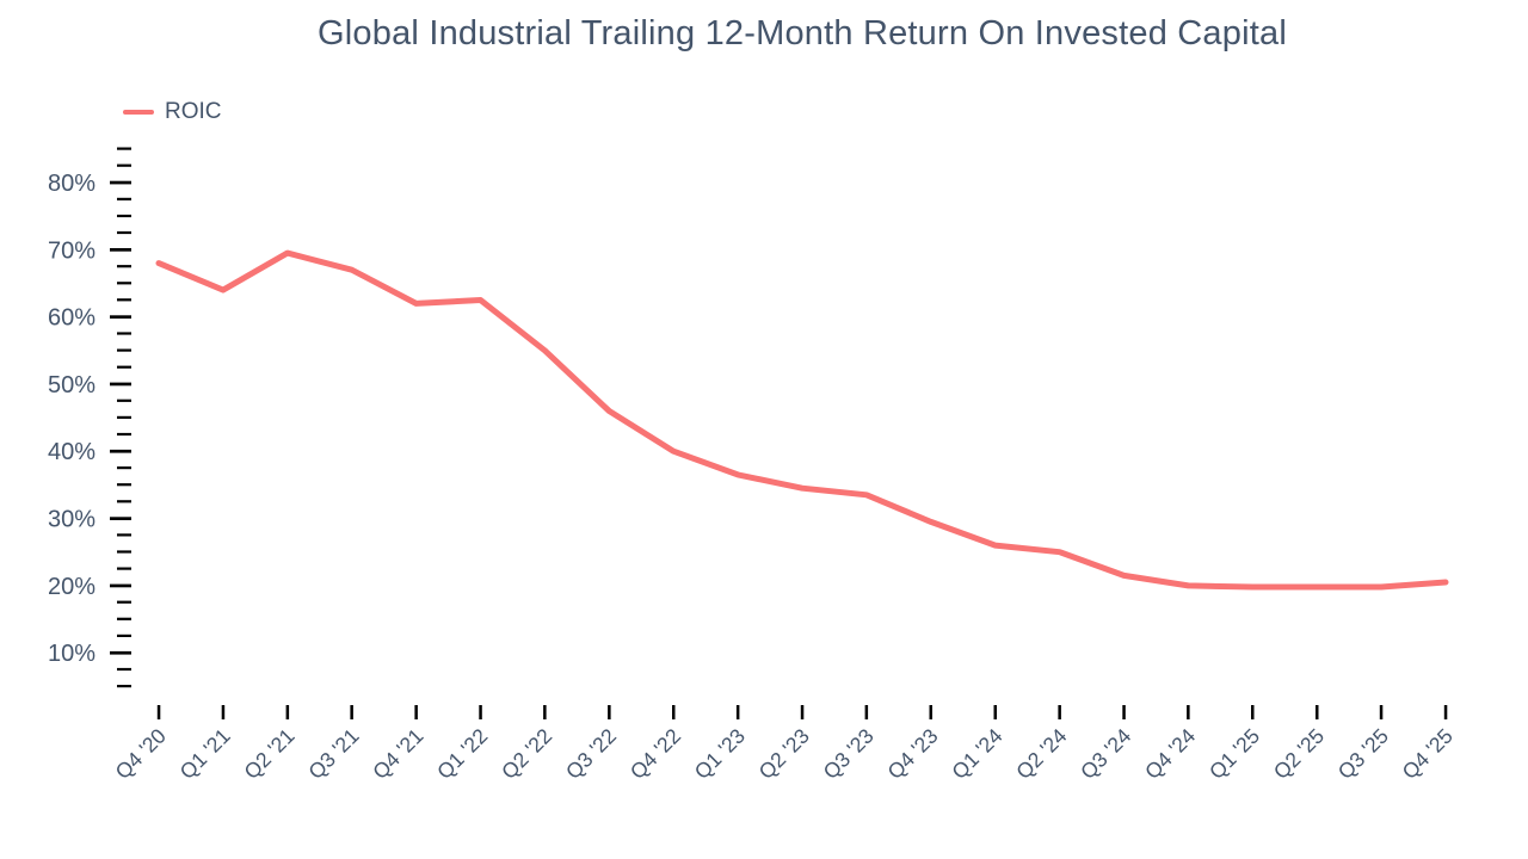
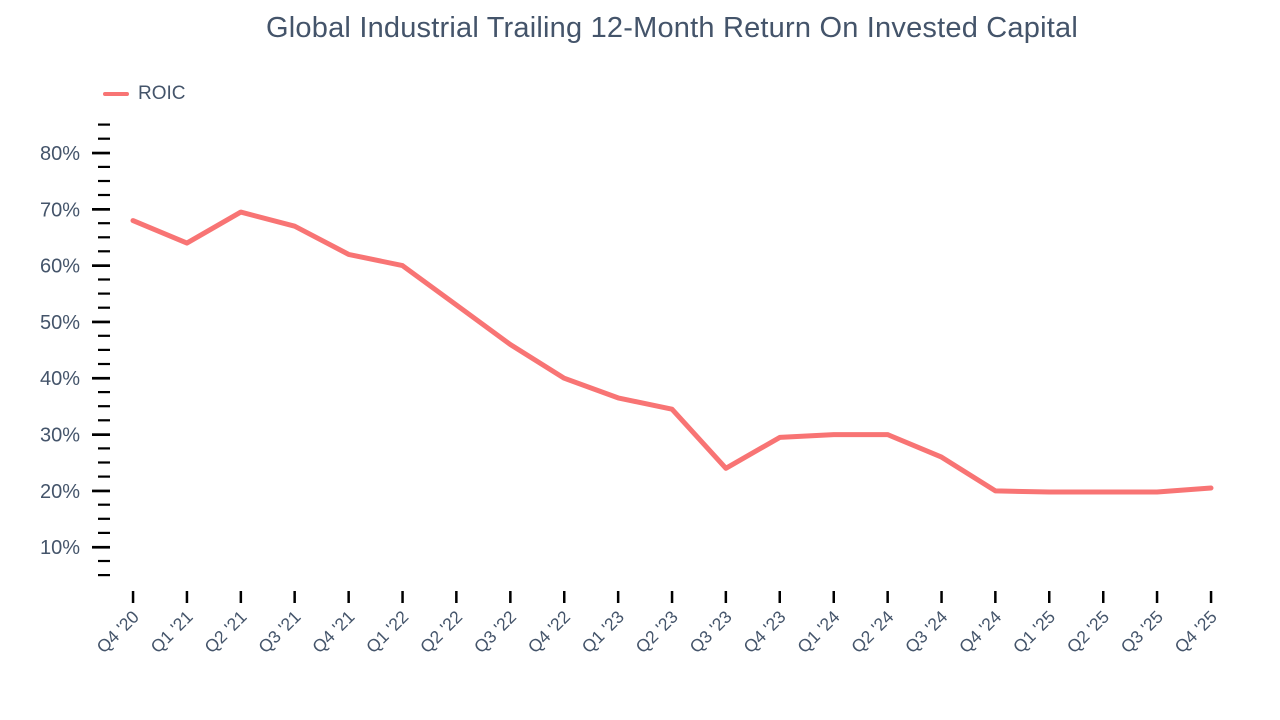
Q1 '22: 62% -> 60%
Q2 '22: 55% -> 53%
Q3 '23: 34% -> 24%
Q1 '24: 26% -> 30%
Q2 '24: 25% -> 30%
Q3 '24: 22% -> 26%
